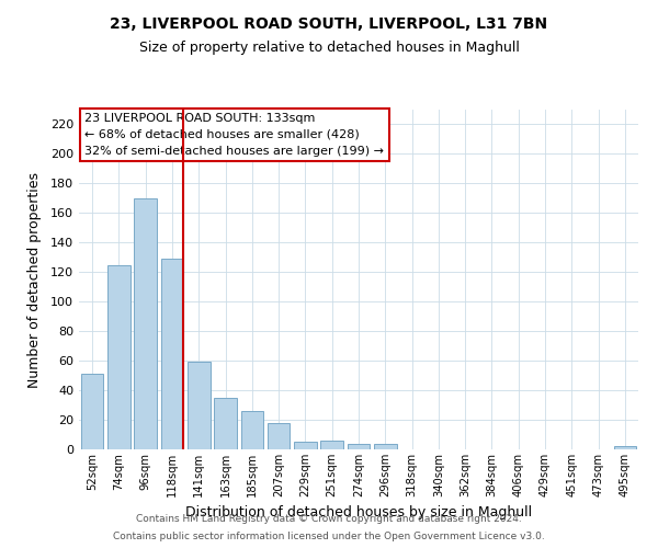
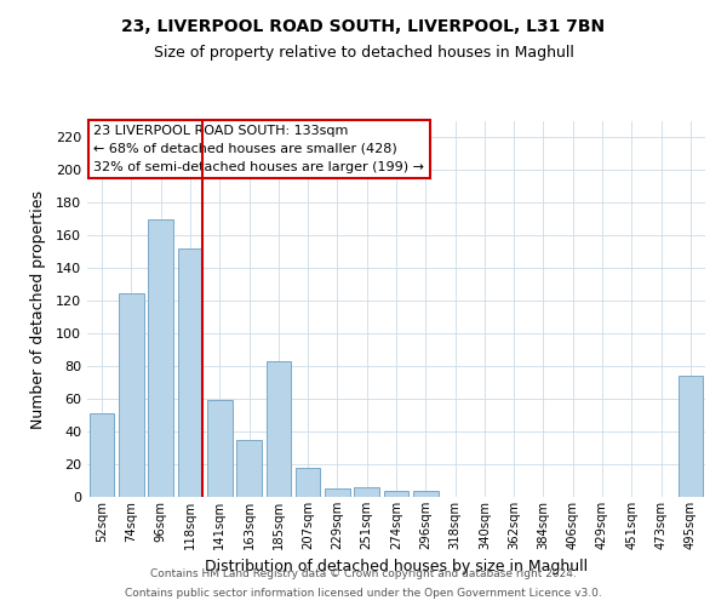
118sqm: 129 -> 152
185sqm: 26 -> 83
495sqm: 2 -> 74
